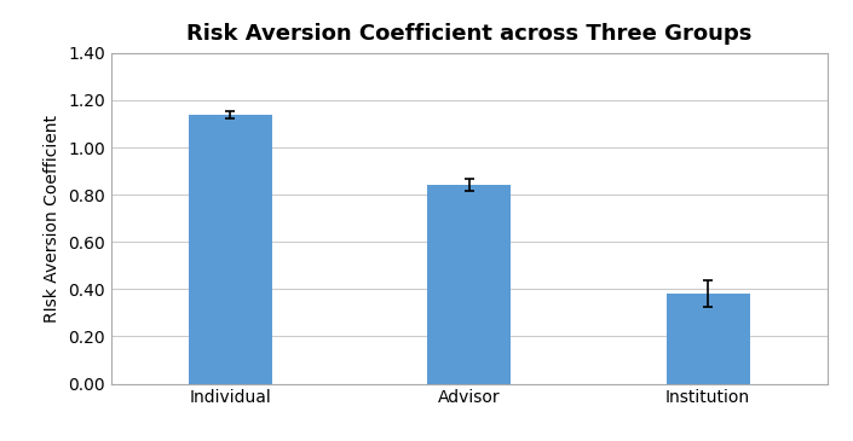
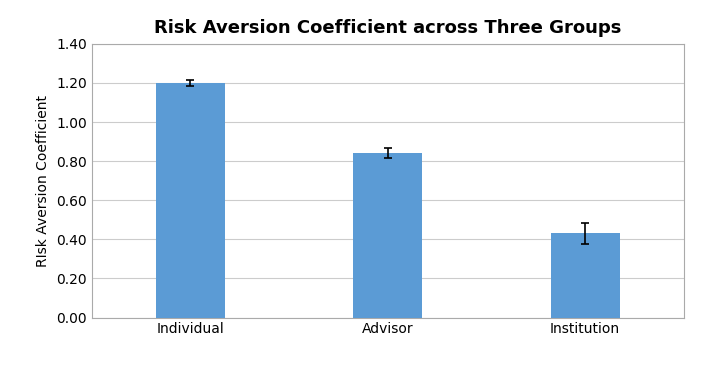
Individual: 1.14 -> 1.20
Institution: 0.38 -> 0.43
